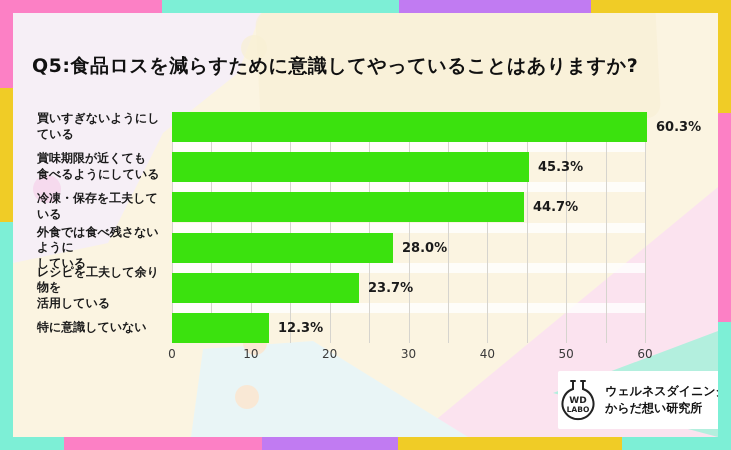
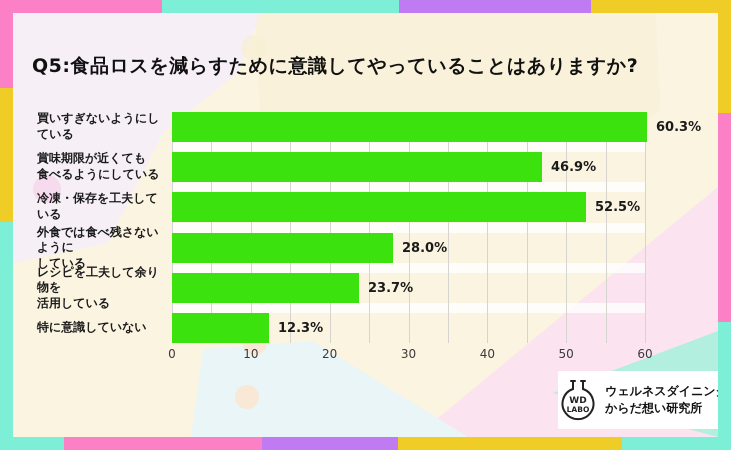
賞味期限が近くても 食べるようにしている: 45.3% -> 46.9%
冷凍・保存を工夫している: 44.7% -> 52.5%
